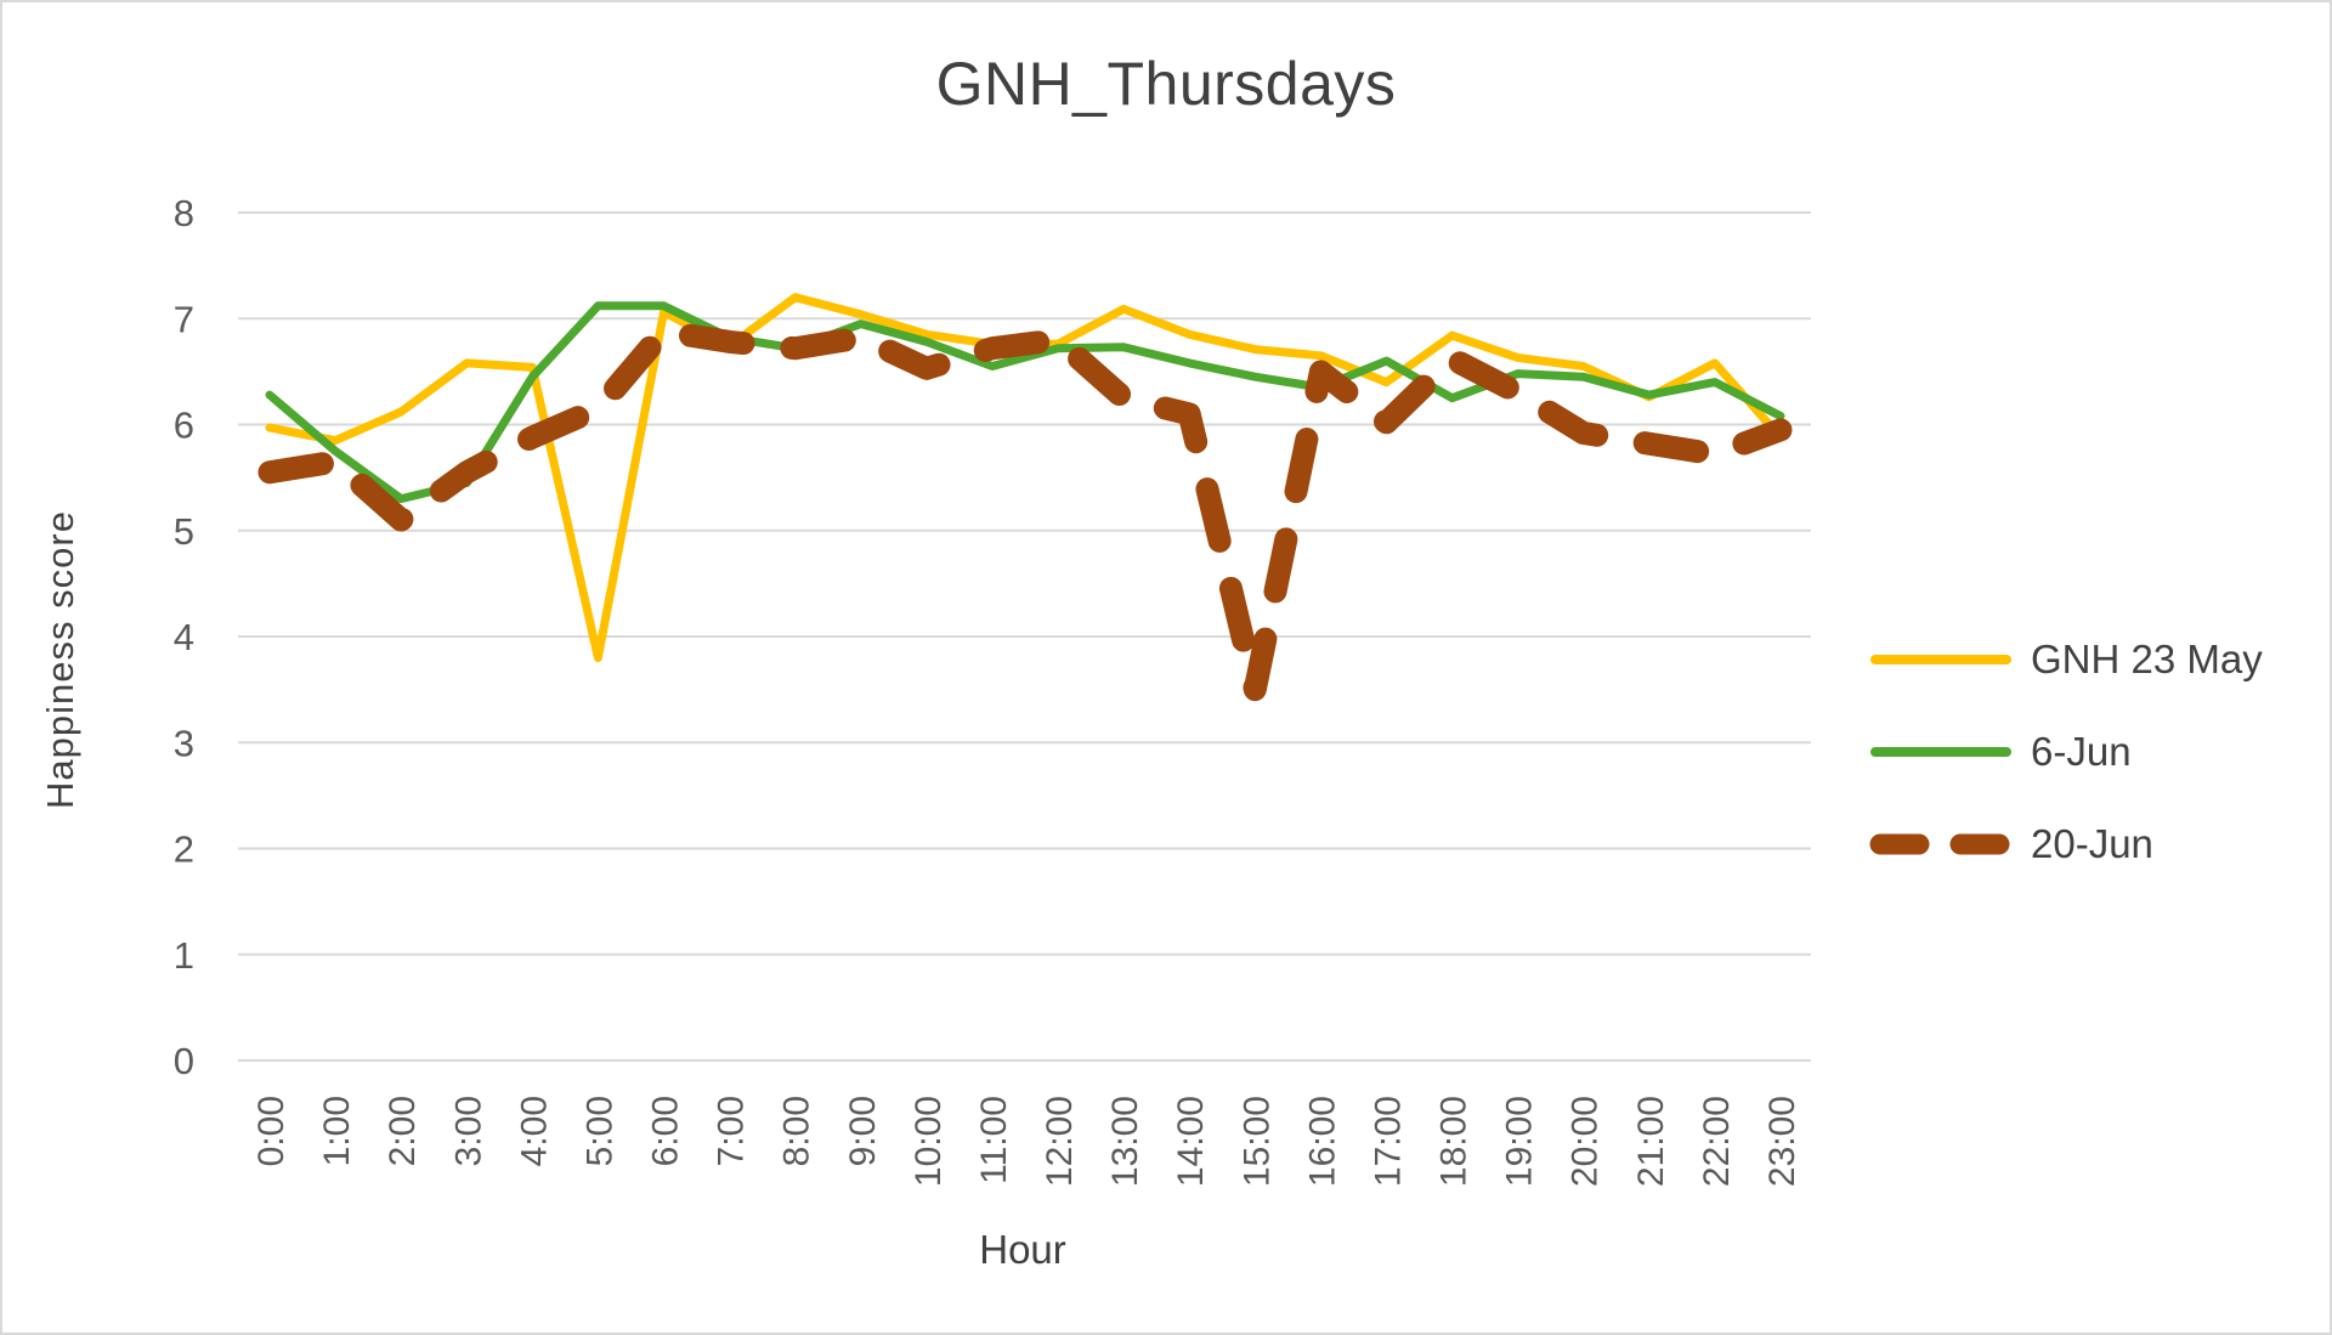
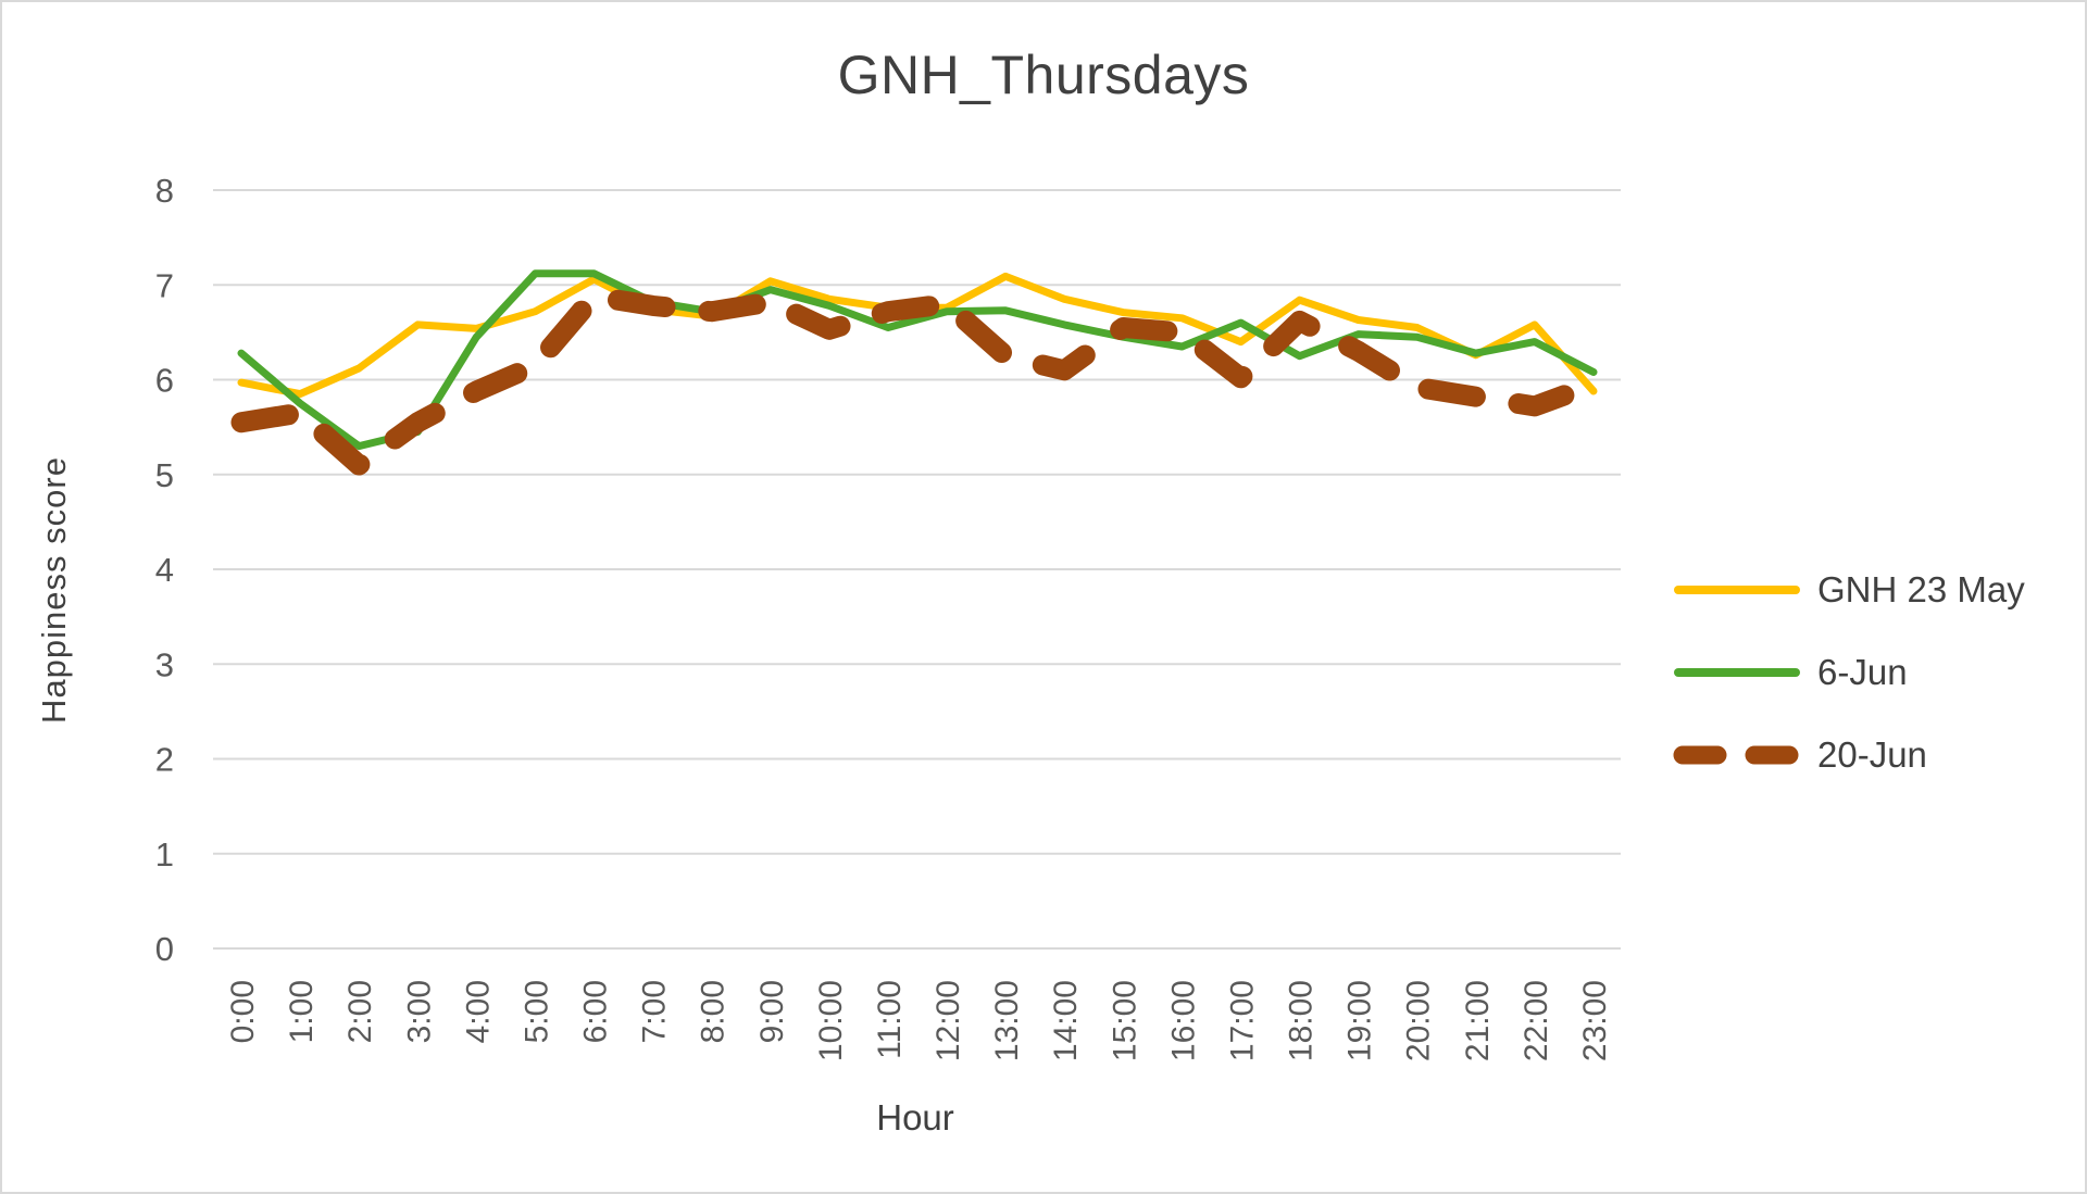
GNH 23 May/5:00: 3.8 -> 6.7
GNH 23 May/8:00: 7.2 -> 6.7
20-Jun/15:00: 3.5 -> 6.5
